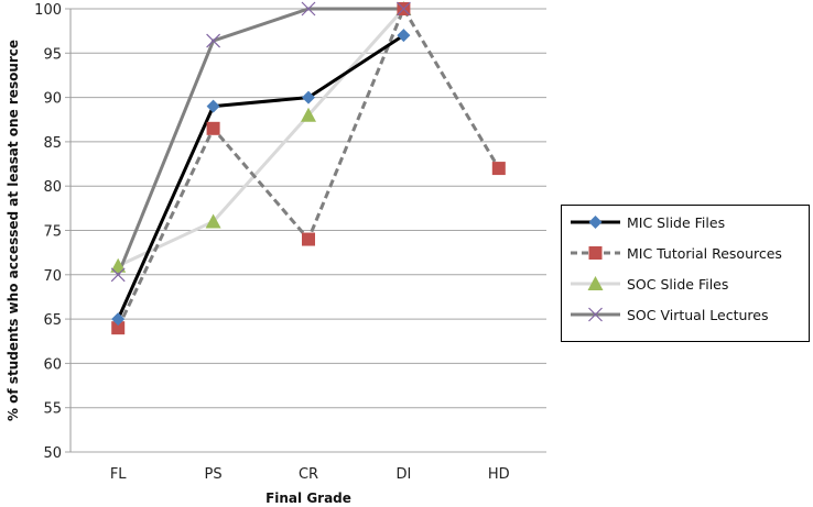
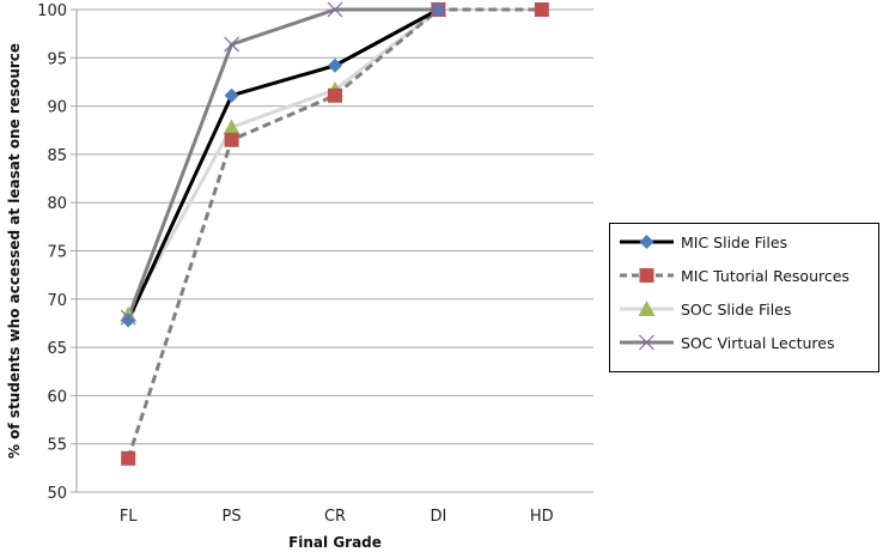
MIC Slide Files/FL: 65 -> 68
MIC Tutorial Resources/FL: 64 -> 54
SOC Slide Files/FL: 71 -> 68
SOC Virtual Lectures/FL: 70 -> 68
MIC Slide Files/PS: 89 -> 91
SOC Slide Files/PS: 76 -> 88
MIC Slide Files/CR: 90 -> 94
MIC Tutorial Resources/CR: 74 -> 91
SOC Slide Files/CR: 88 -> 92
MIC Slide Files/DI: 97 -> 100
MIC Tutorial Resources/HD: 82 -> 100
